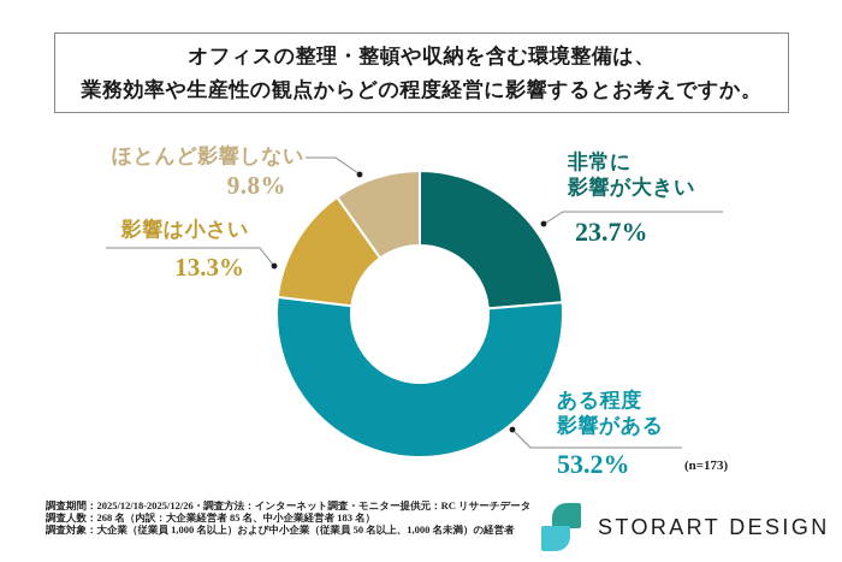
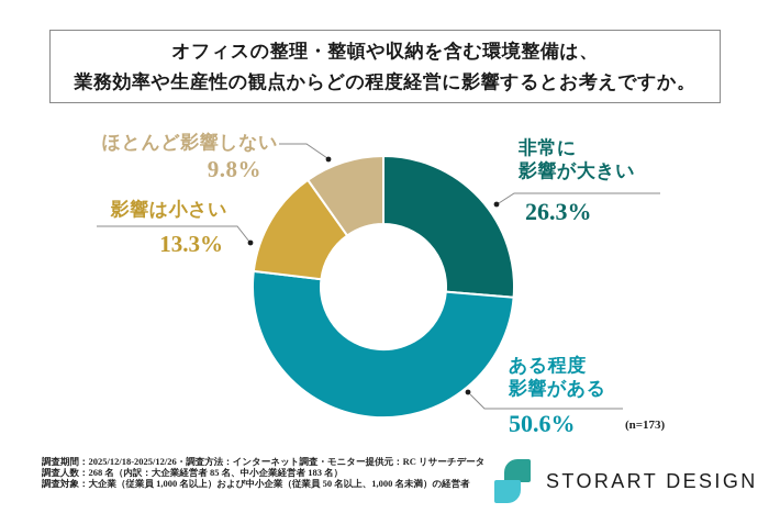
非常に影響が大きい: 23.7% -> 26.3%
ある程度影響がある: 53.2% -> 50.6%
